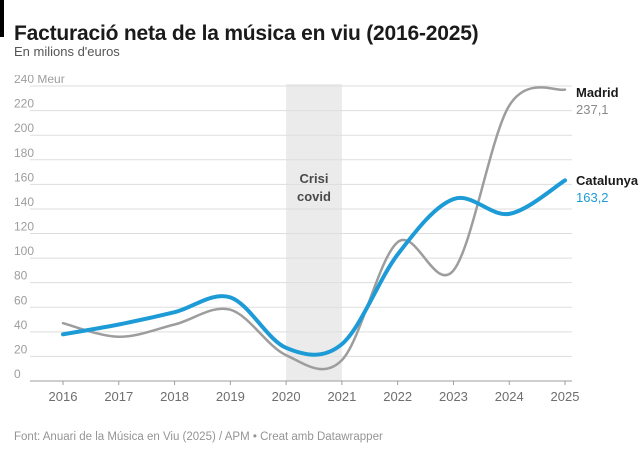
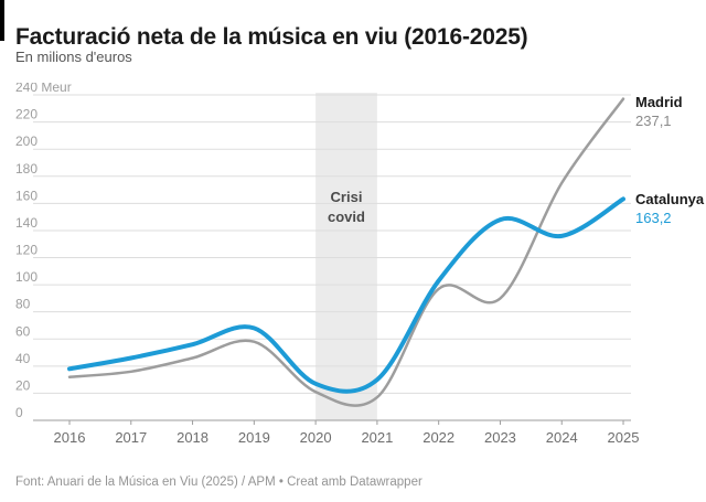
Madrid/2016: 47 -> 32
Madrid/2022: 113 -> 97
Madrid/2024: 224 -> 175
